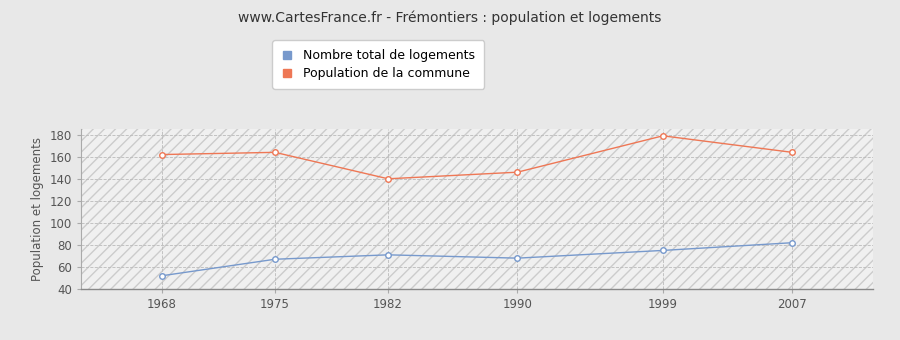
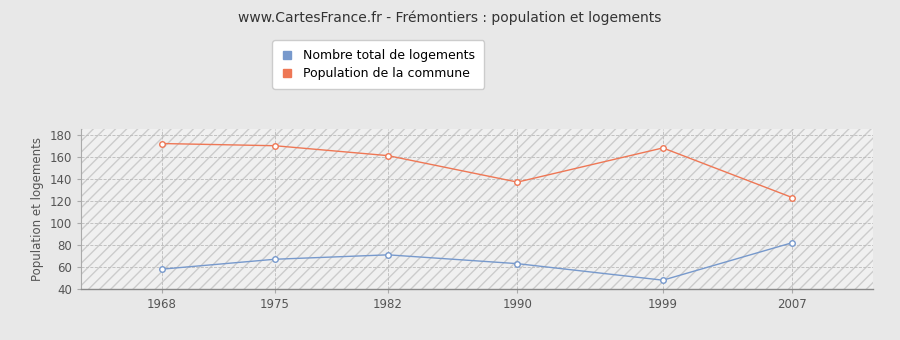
Nombre total de logements/1968: 52 -> 58
Population de la commune/1968: 162 -> 172
Population de la commune/1975: 164 -> 170
Population de la commune/1982: 140 -> 161
Nombre total de logements/1990: 68 -> 63
Population de la commune/1990: 146 -> 137
Nombre total de logements/1999: 75 -> 48
Population de la commune/1999: 179 -> 168
Population de la commune/2007: 164 -> 123
